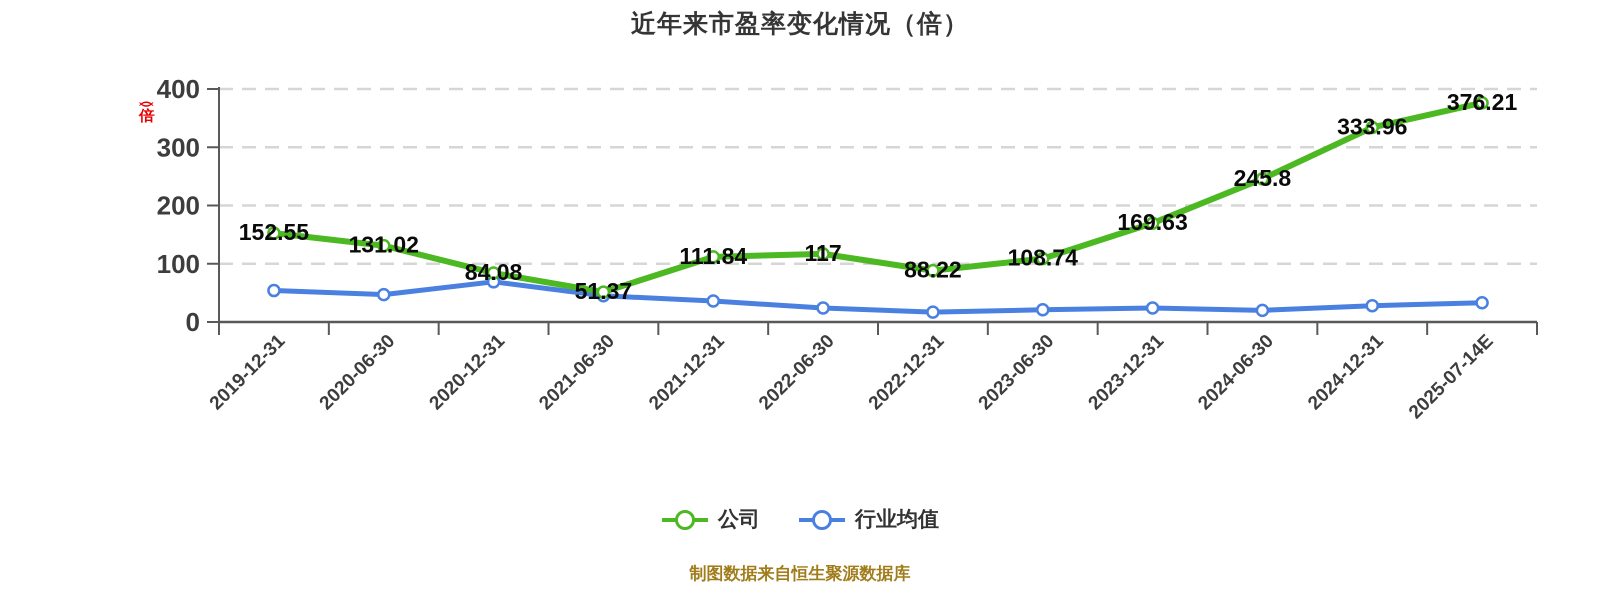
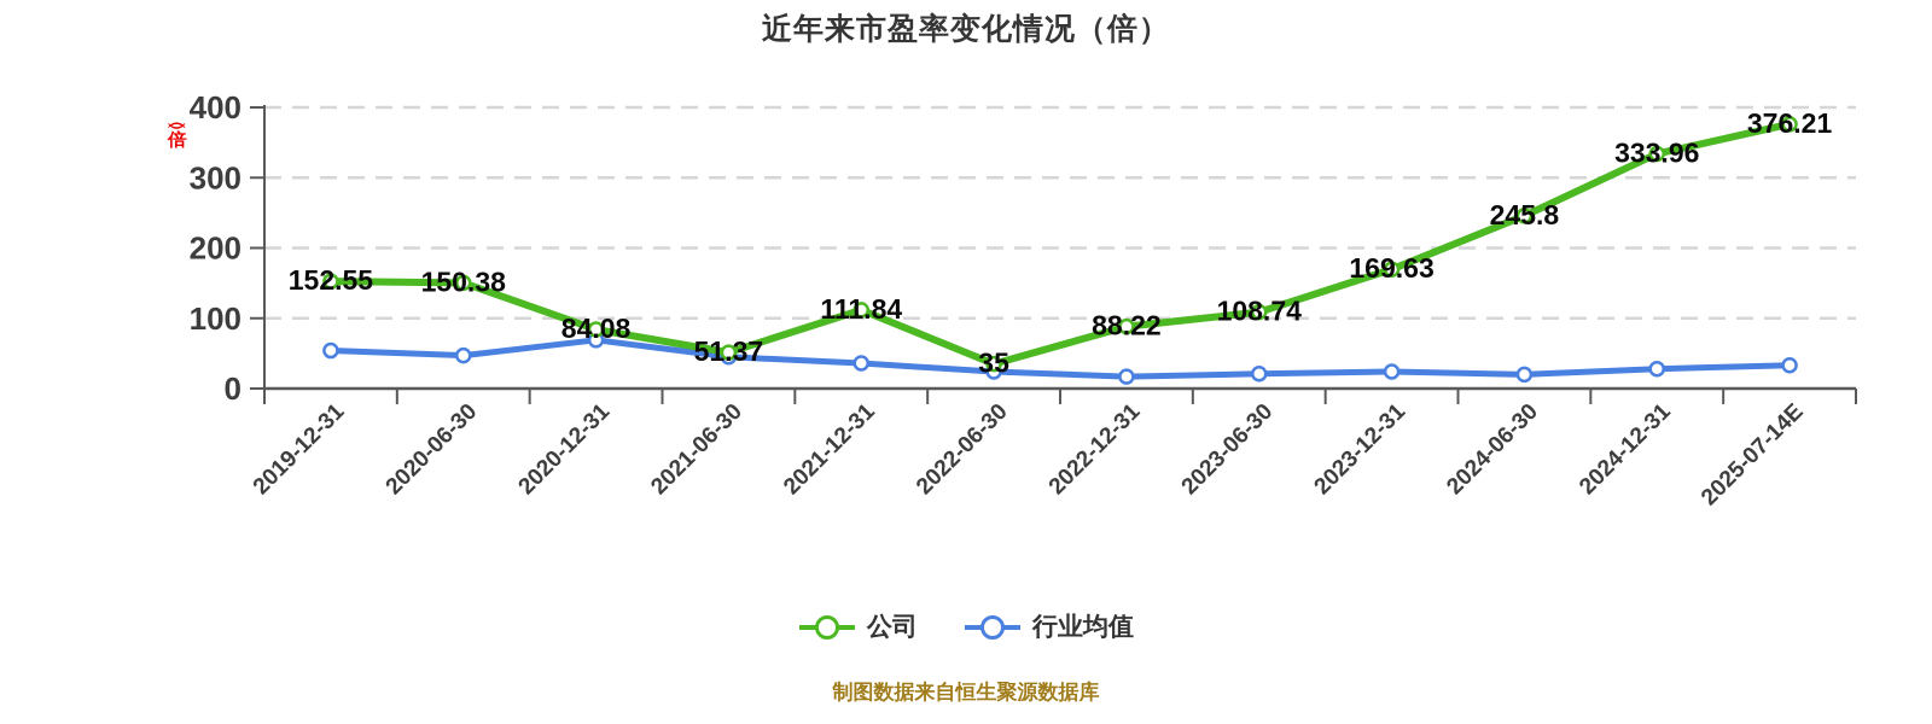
公司/2020-06-30: 131.02 -> 150.38
公司/2022-06-30: 117 -> 35
